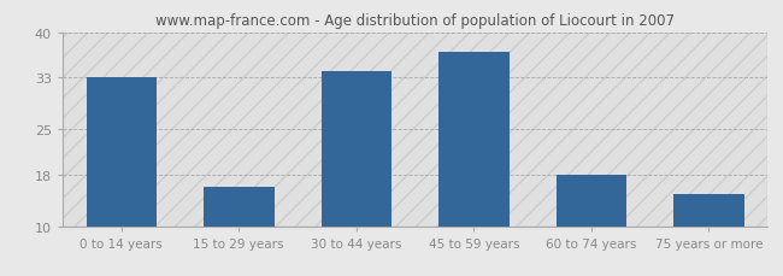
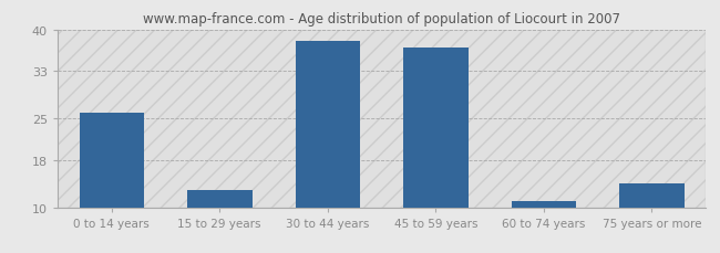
0 to 14 years: 33 -> 26
15 to 29 years: 16 -> 13
30 to 44 years: 34 -> 38
60 to 74 years: 18 -> 11
75 years or more: 15 -> 14
